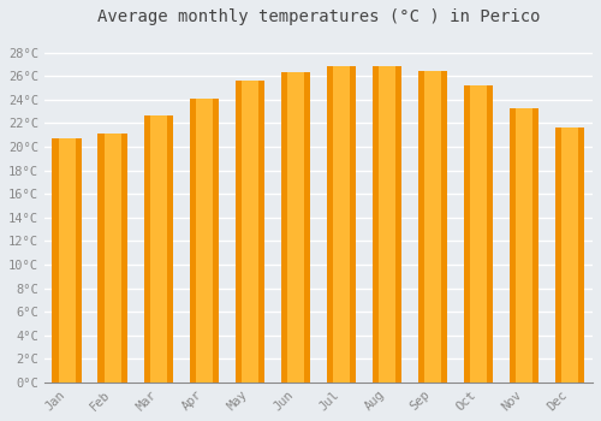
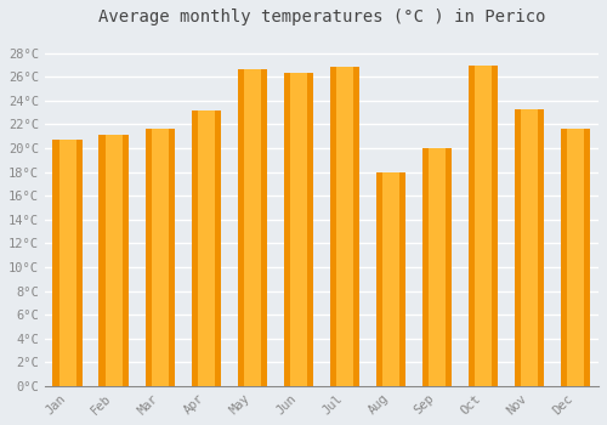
Mar: 22.7°C -> 21.6°C
Apr: 24.1°C -> 23.2°C
May: 25.6°C -> 26.6°C
Aug: 26.8°C -> 18.0°C
Sep: 26.4°C -> 20.0°C
Oct: 25.2°C -> 27.0°C
